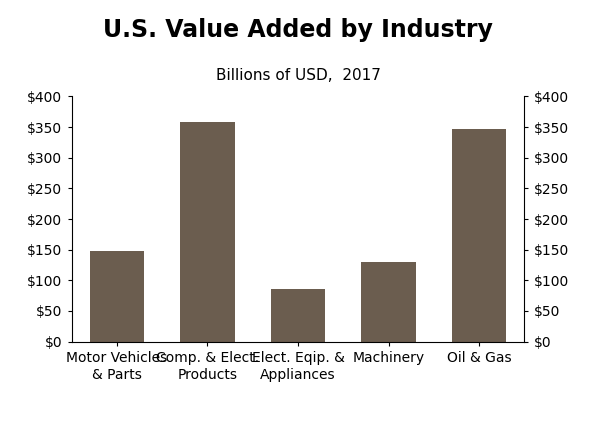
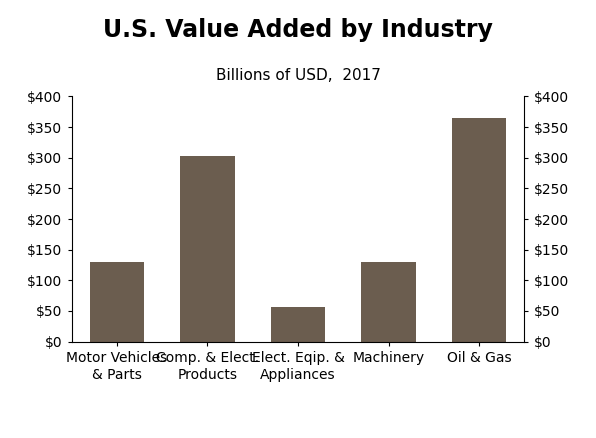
Motor Vehicles & Parts: $148 -> $130
Comp. & Elect. Products: $358 -> $302
Elect. Eqip. & Appliances: $86 -> $57
Oil & Gas: $346 -> $365
